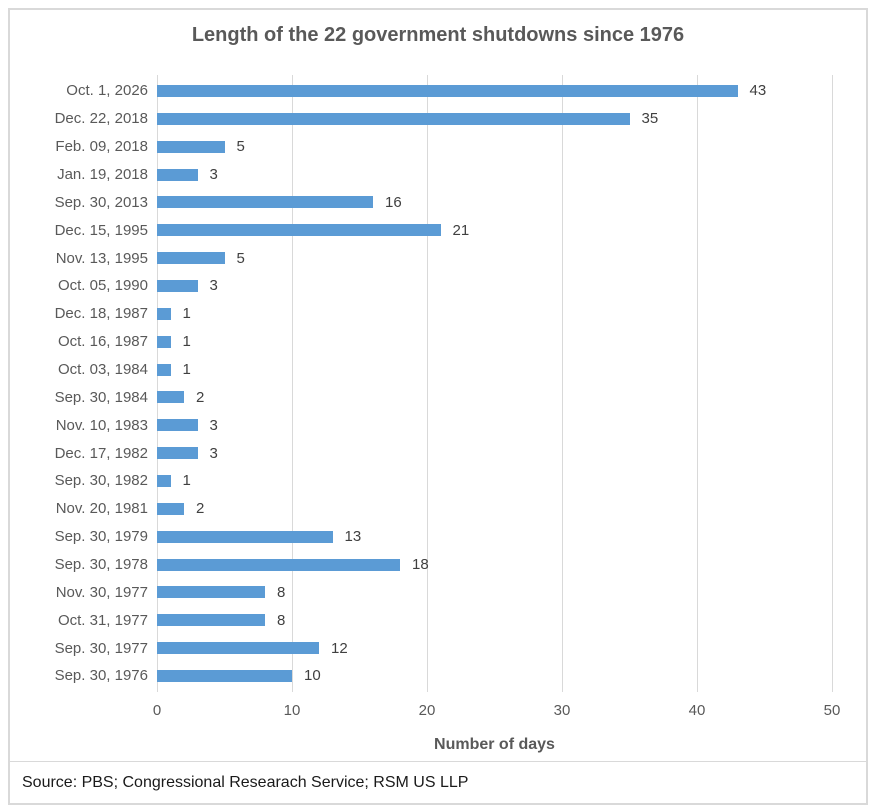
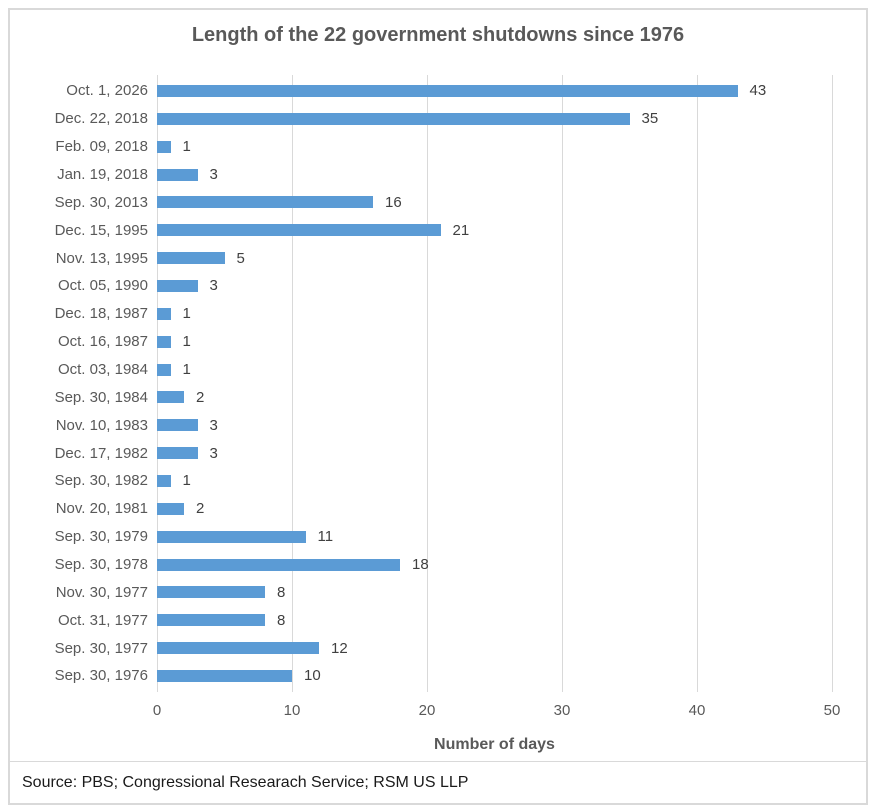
Feb. 09, 2018: 5 -> 1
Sep. 30, 1979: 13 -> 11
